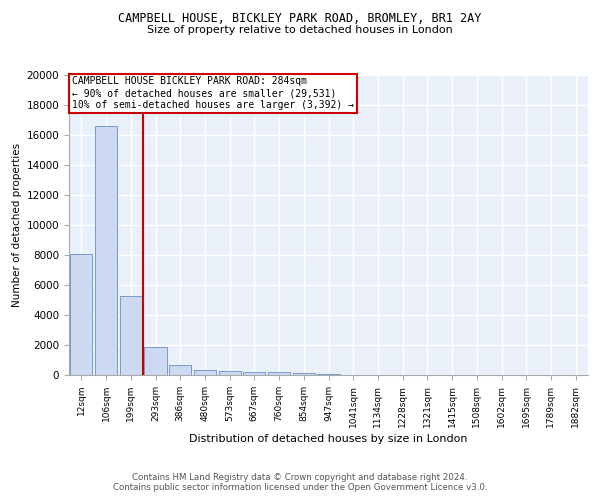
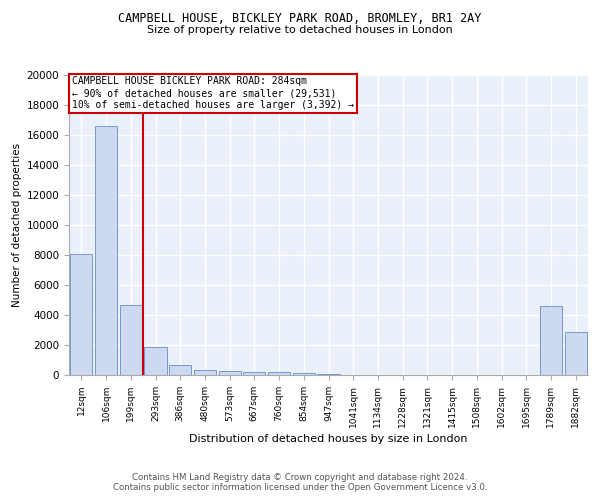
199sqm: 5300 -> 4700
1789sqm: 0 -> 4600
1882sqm: 0 -> 2900
